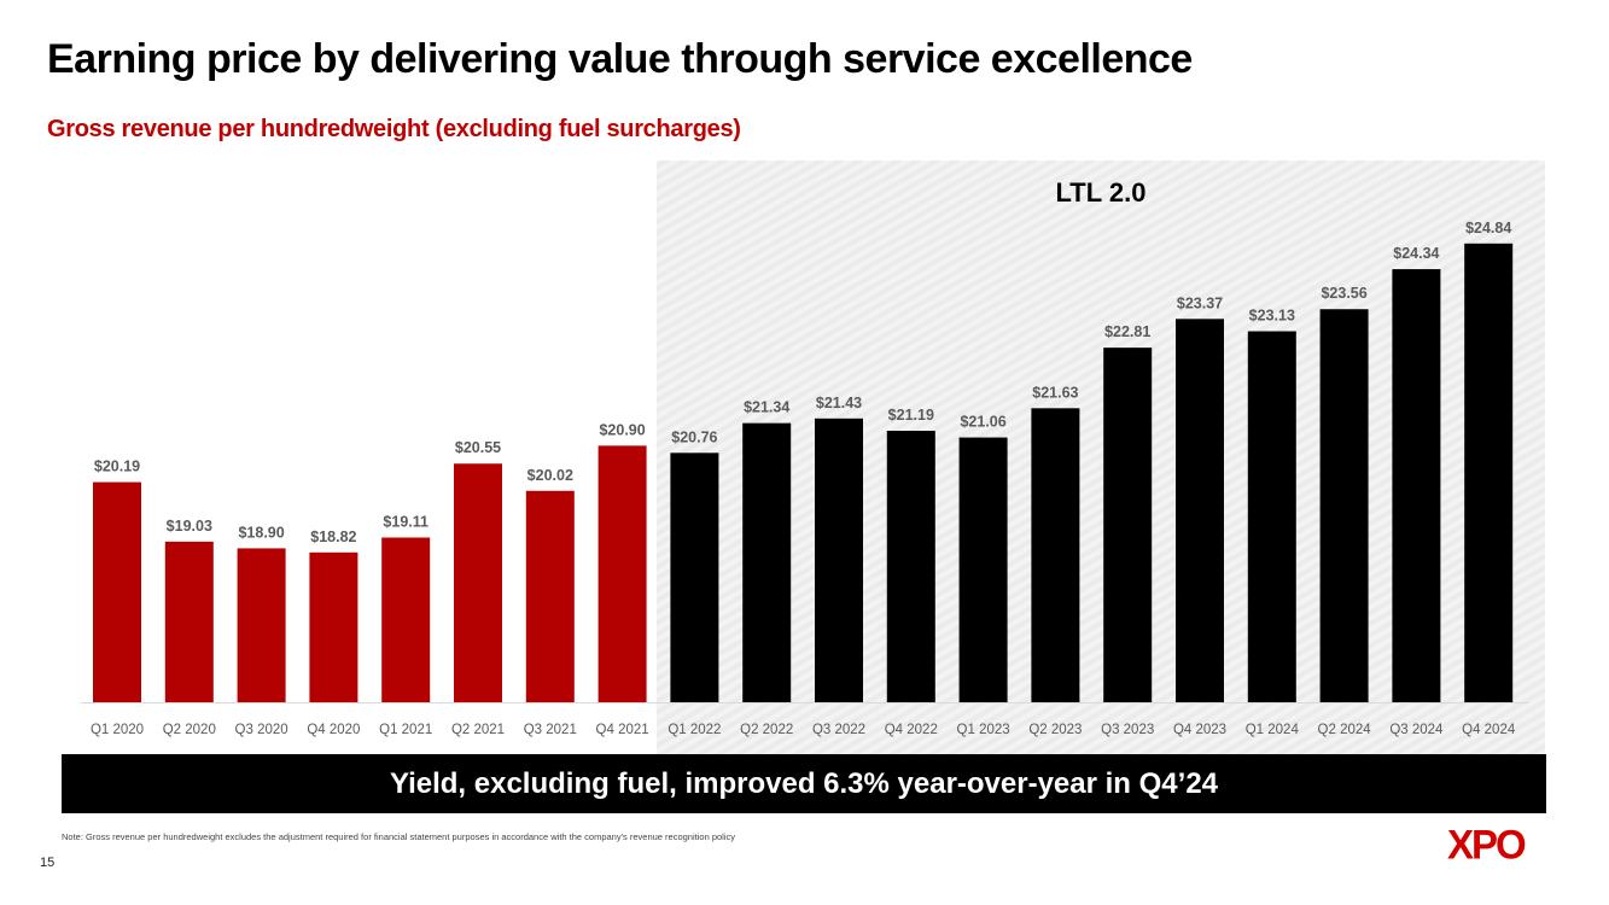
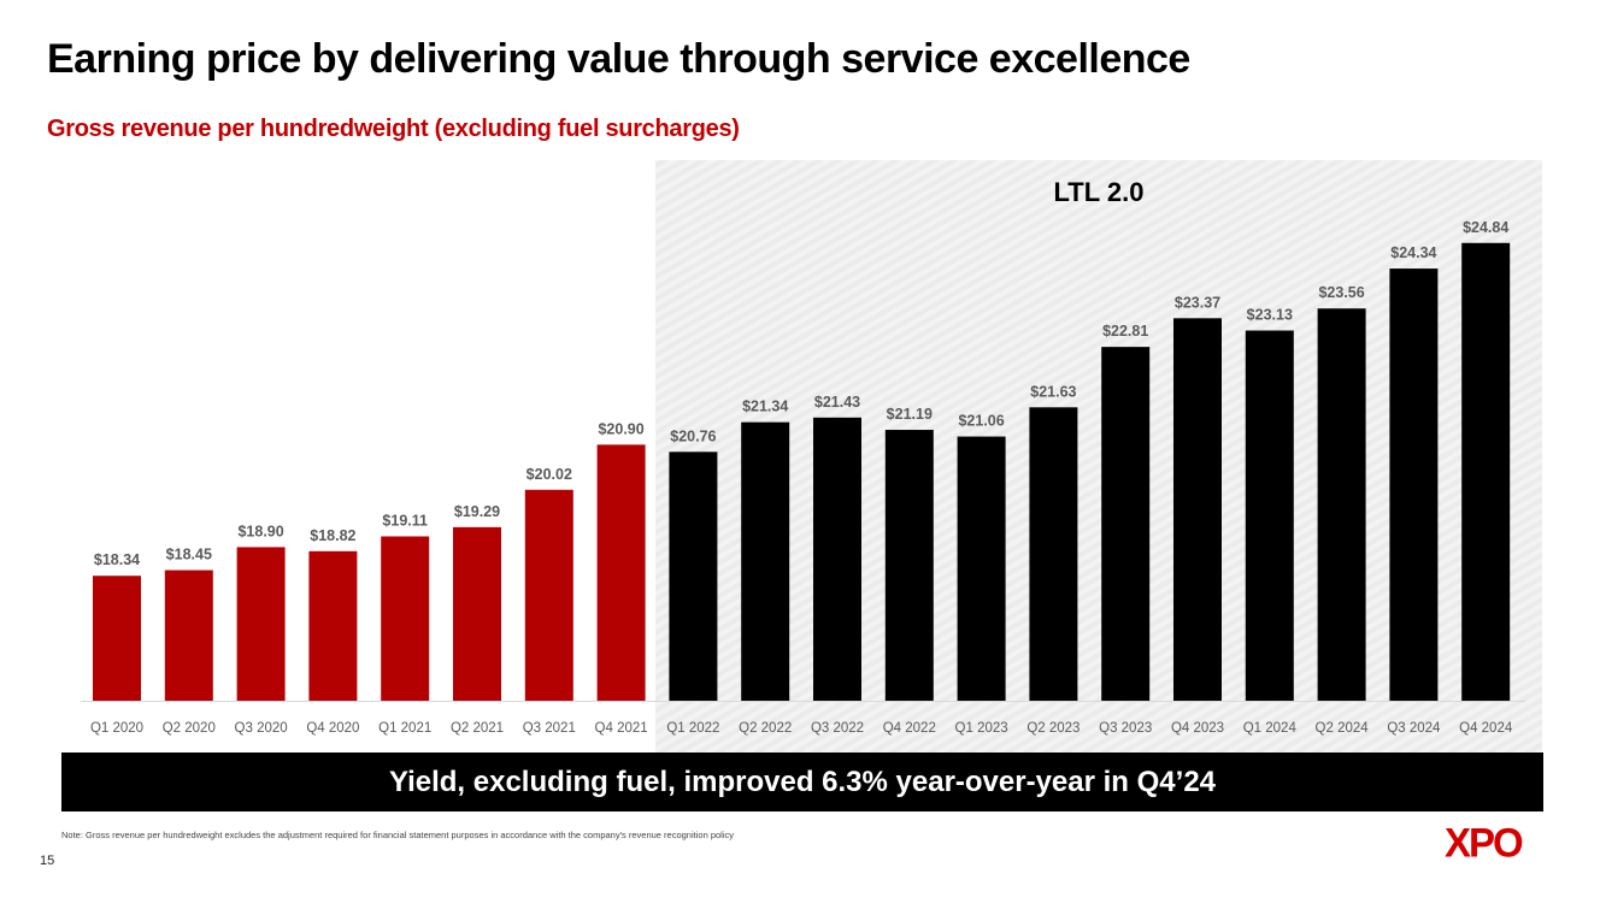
Q1 2020: $20.19 -> $18.34
Q2 2020: $19.03 -> $18.45
Q2 2021: $20.55 -> $19.29
